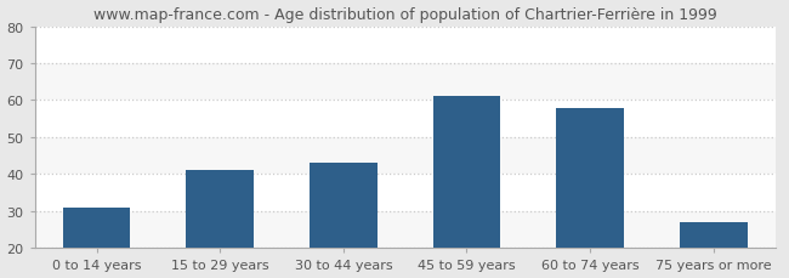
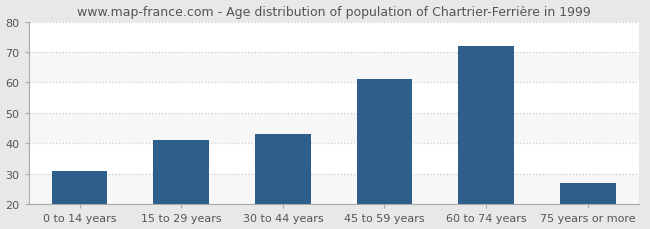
60 to 74 years: 58 -> 72
